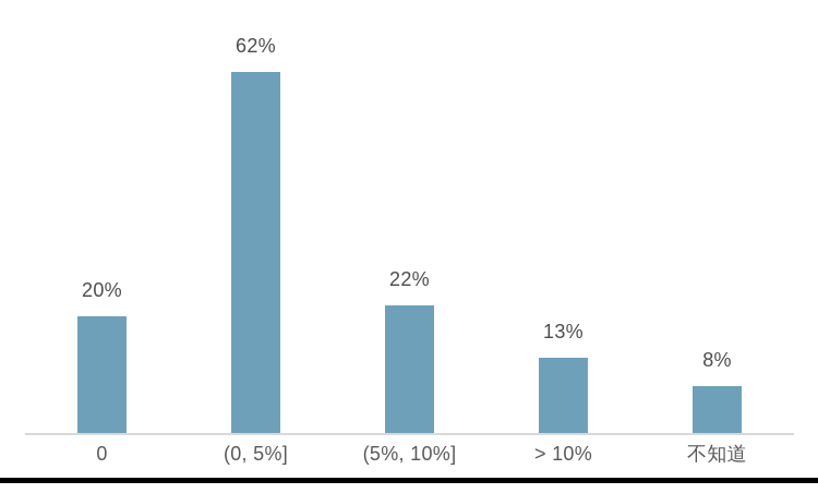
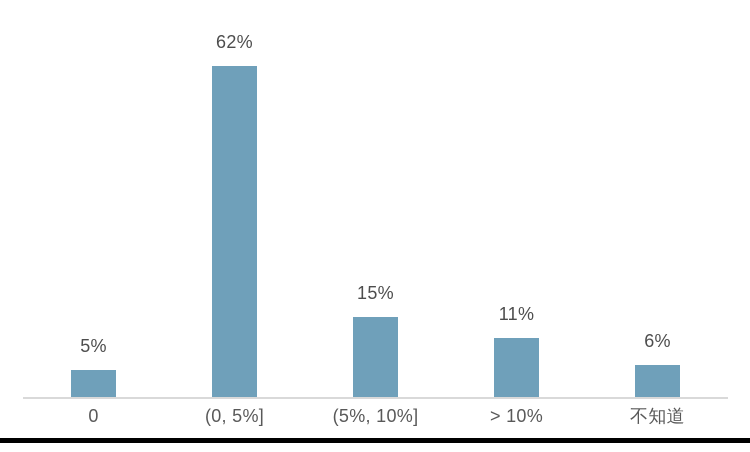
0: 20% -> 5%
(5%, 10%]: 22% -> 15%
> 10%: 13% -> 11%
不知道: 8% -> 6%
